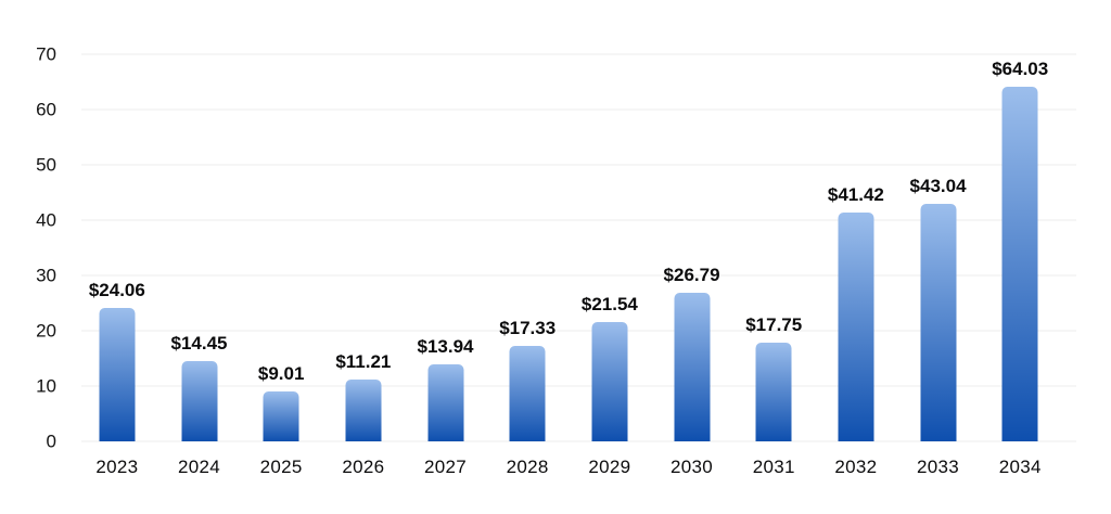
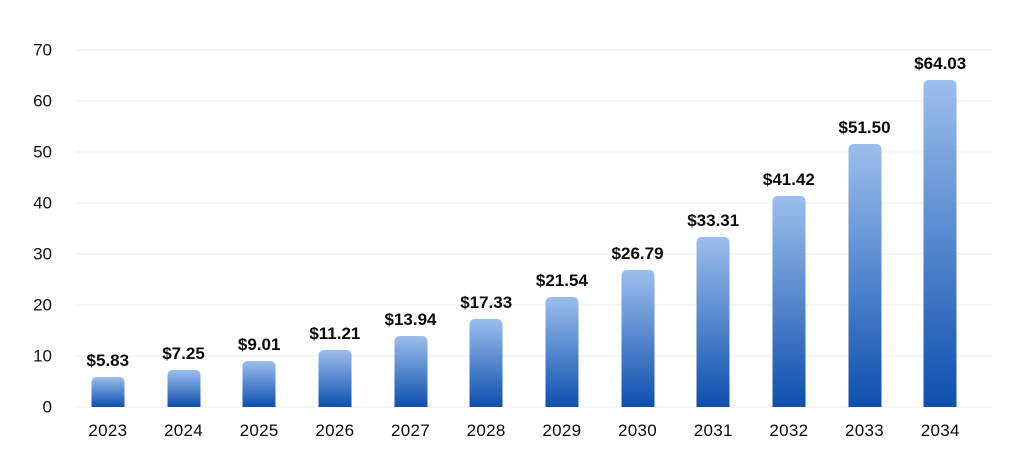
2023: $24.06 -> $5.83
2024: $14.45 -> $7.25
2031: $17.75 -> $33.31
2033: $43.04 -> $51.50
